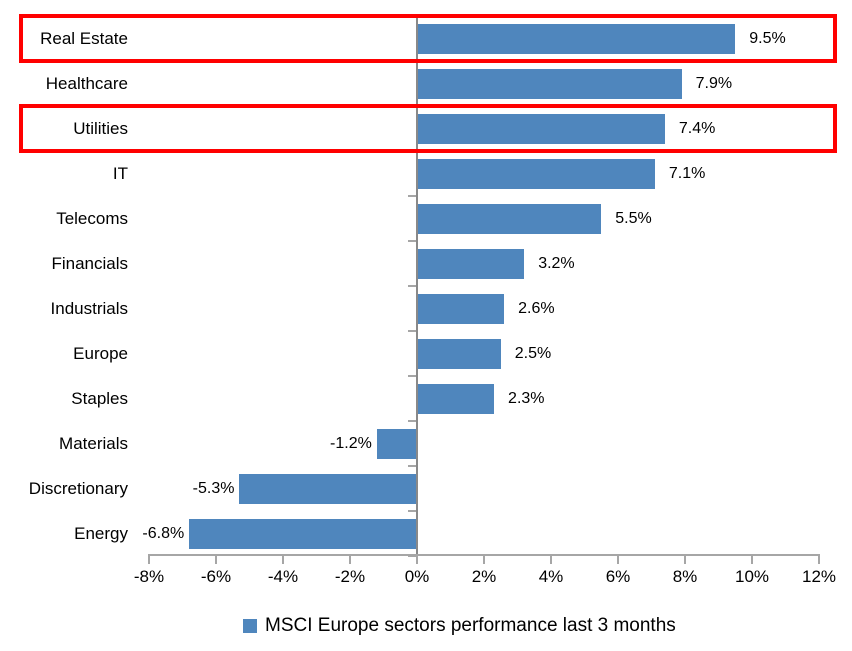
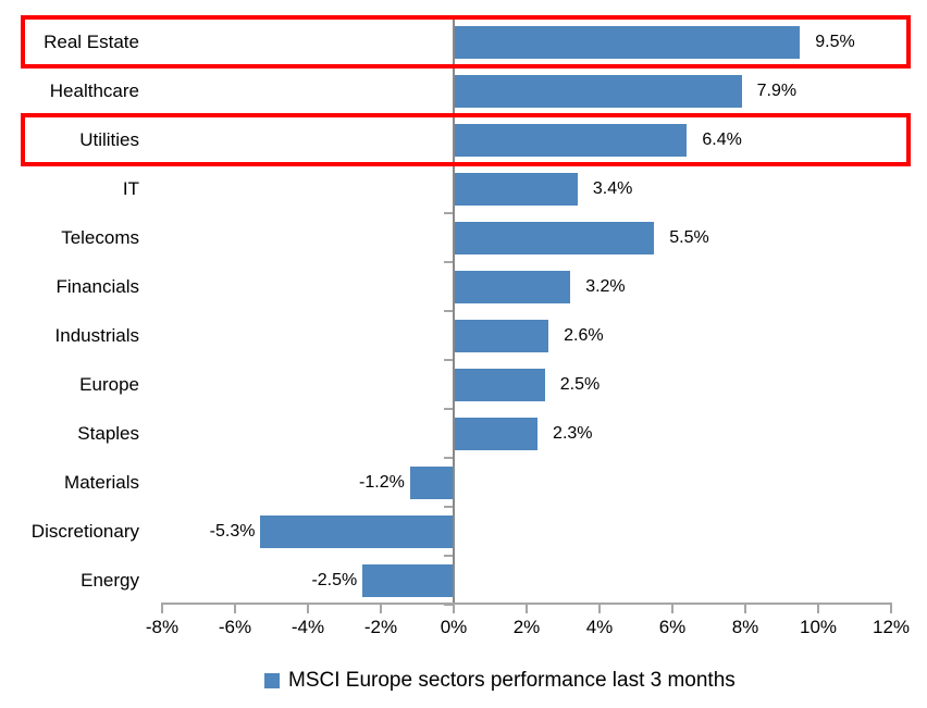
Utilities: 7.4% -> 6.4%
IT: 7.1% -> 3.4%
Energy: -6.8% -> -2.5%
